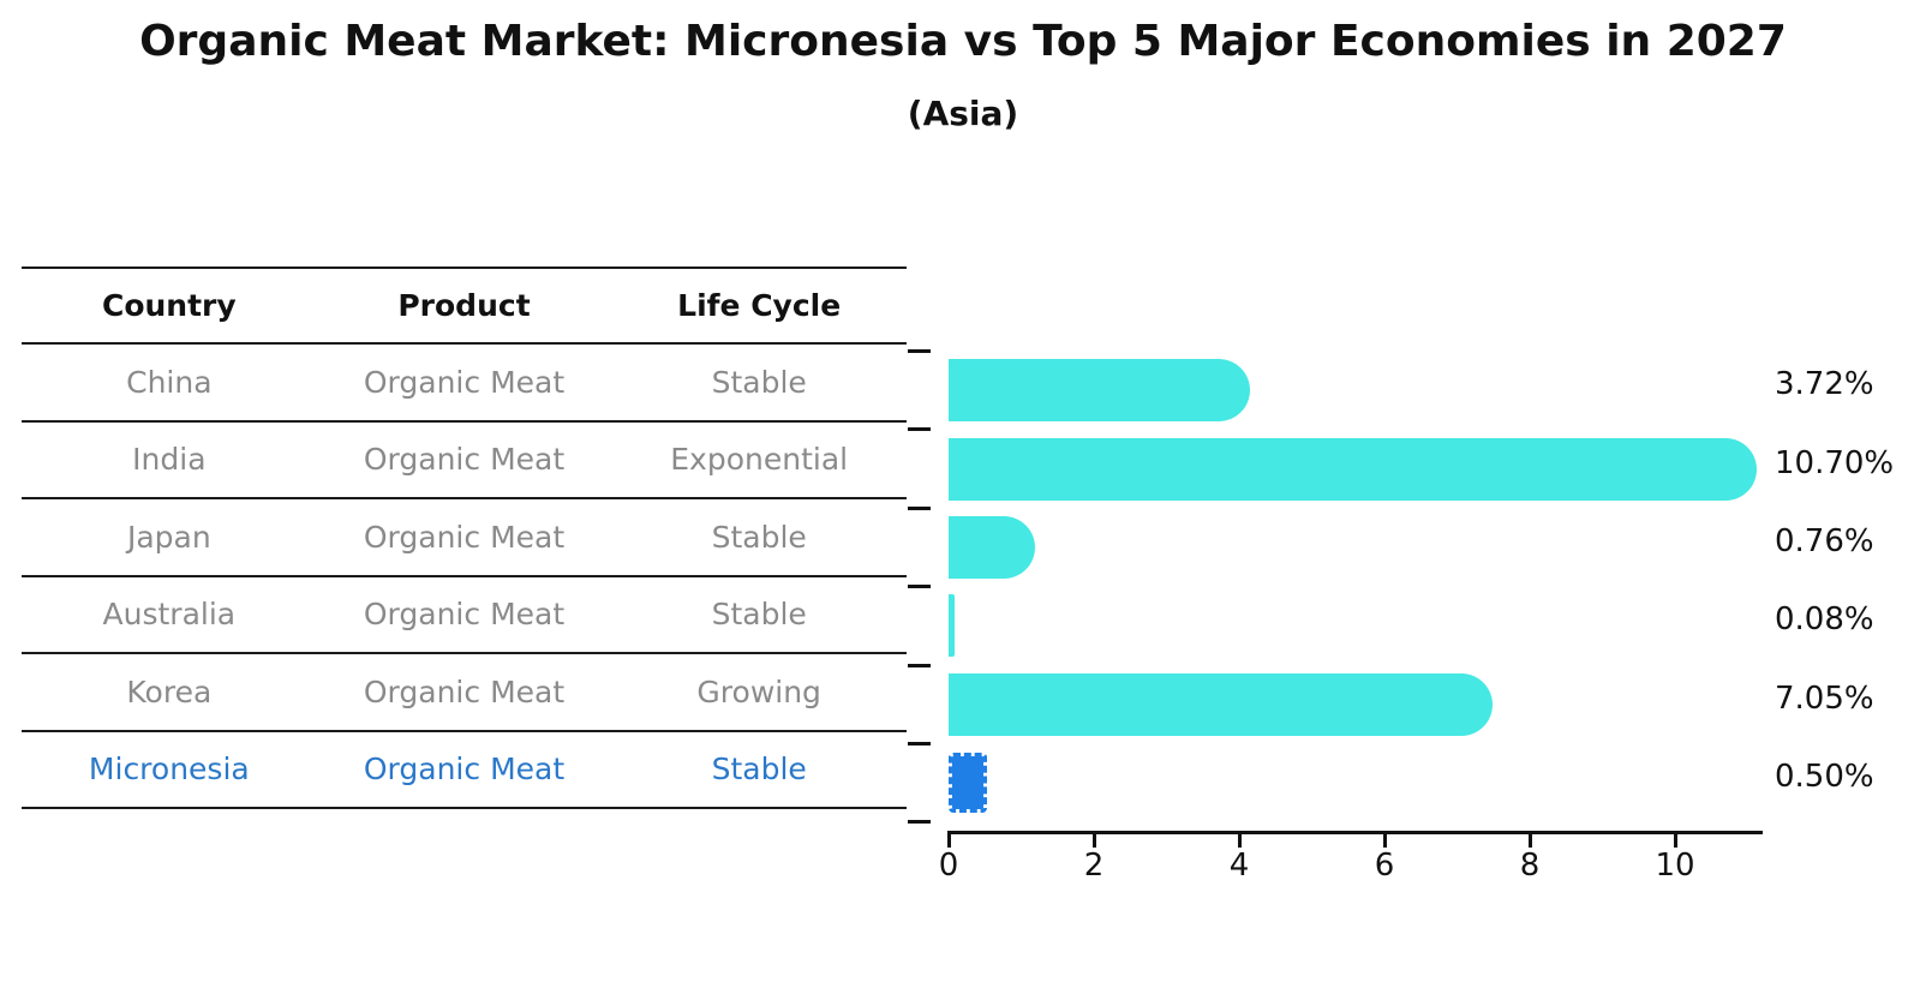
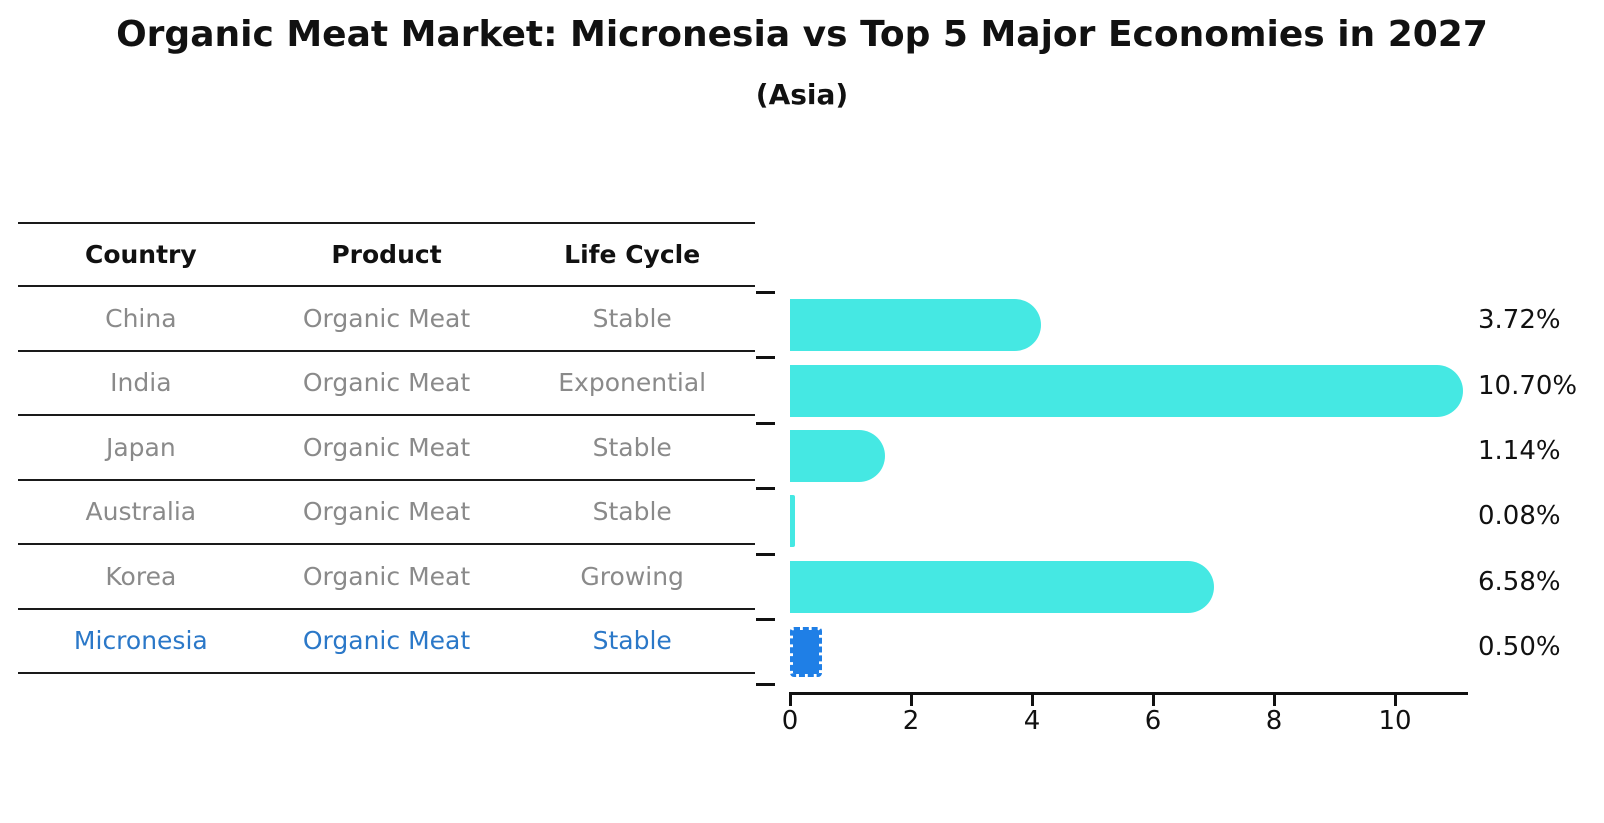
Japan: 0.76% -> 1.14%
Korea: 7.05% -> 6.58%
